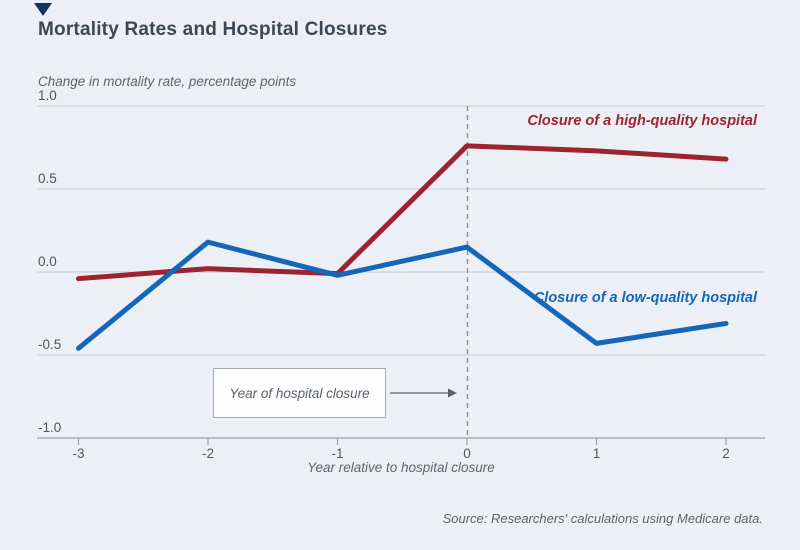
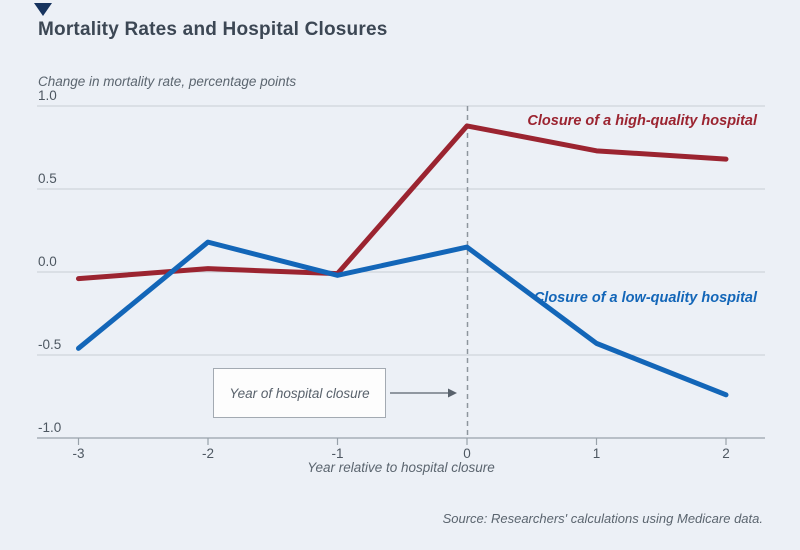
Closure of a high-quality hospital/0: 0.76 -> 0.88
Closure of a low-quality hospital/2: -0.31 -> -0.74
